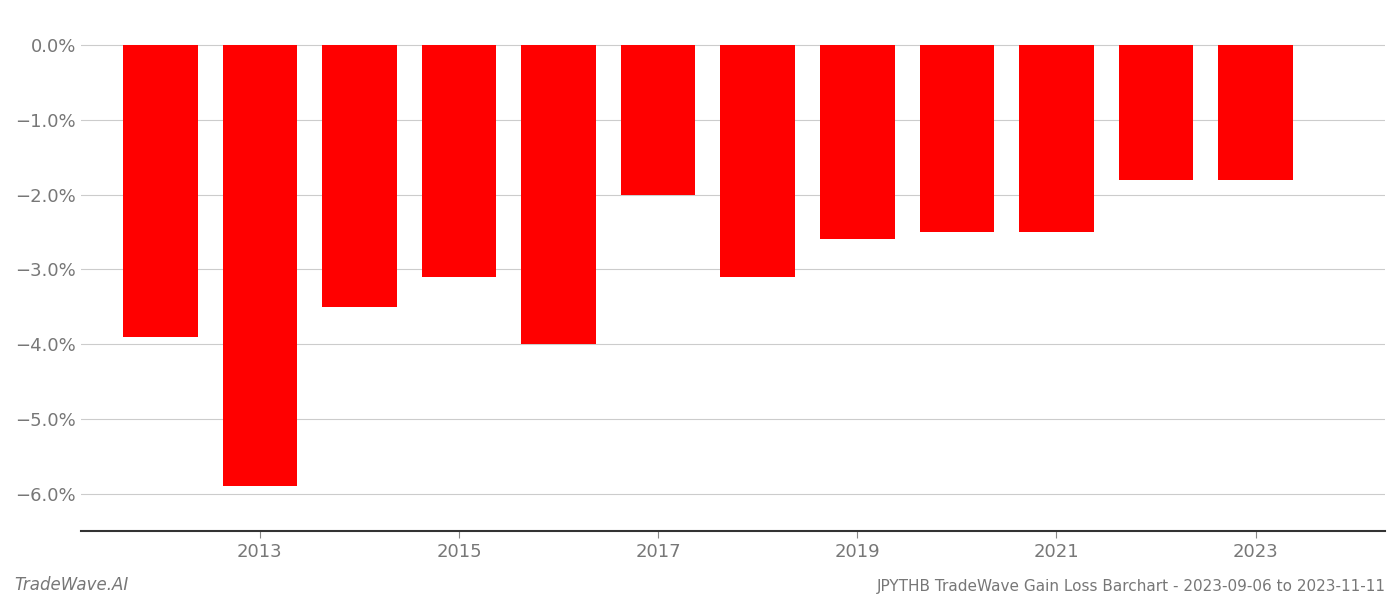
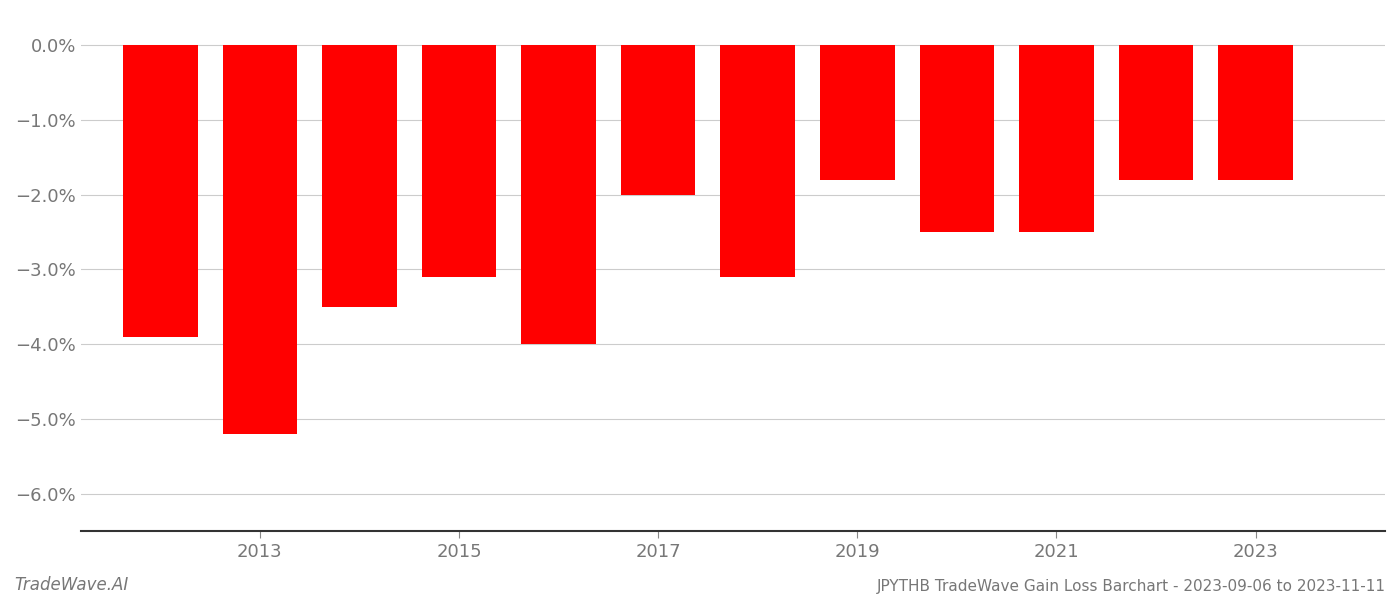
2013: -5.9% -> -5.2%
2019: -2.6% -> -1.8%
